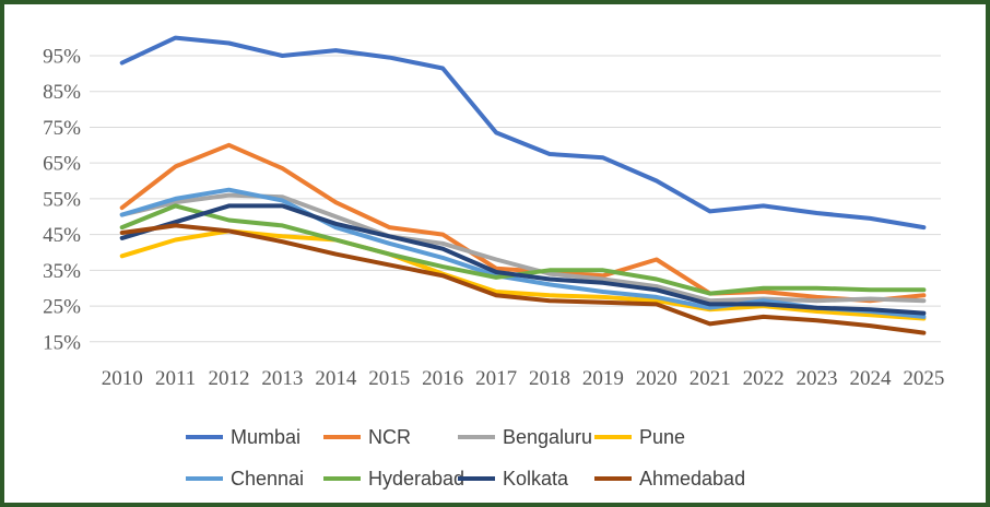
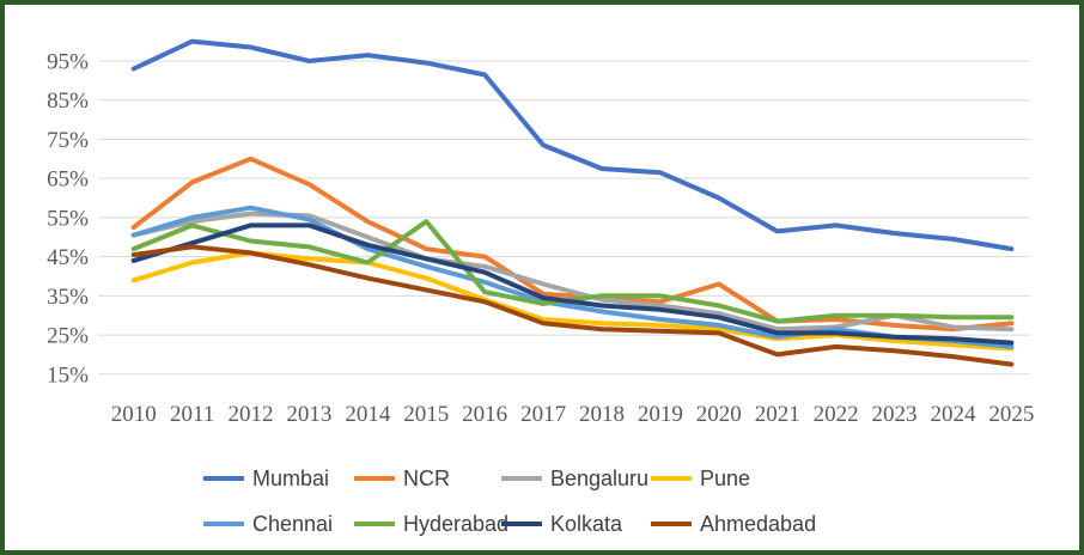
Hyderabad/2015: 40% -> 54%
Bengaluru/2023: 26% -> 30%
